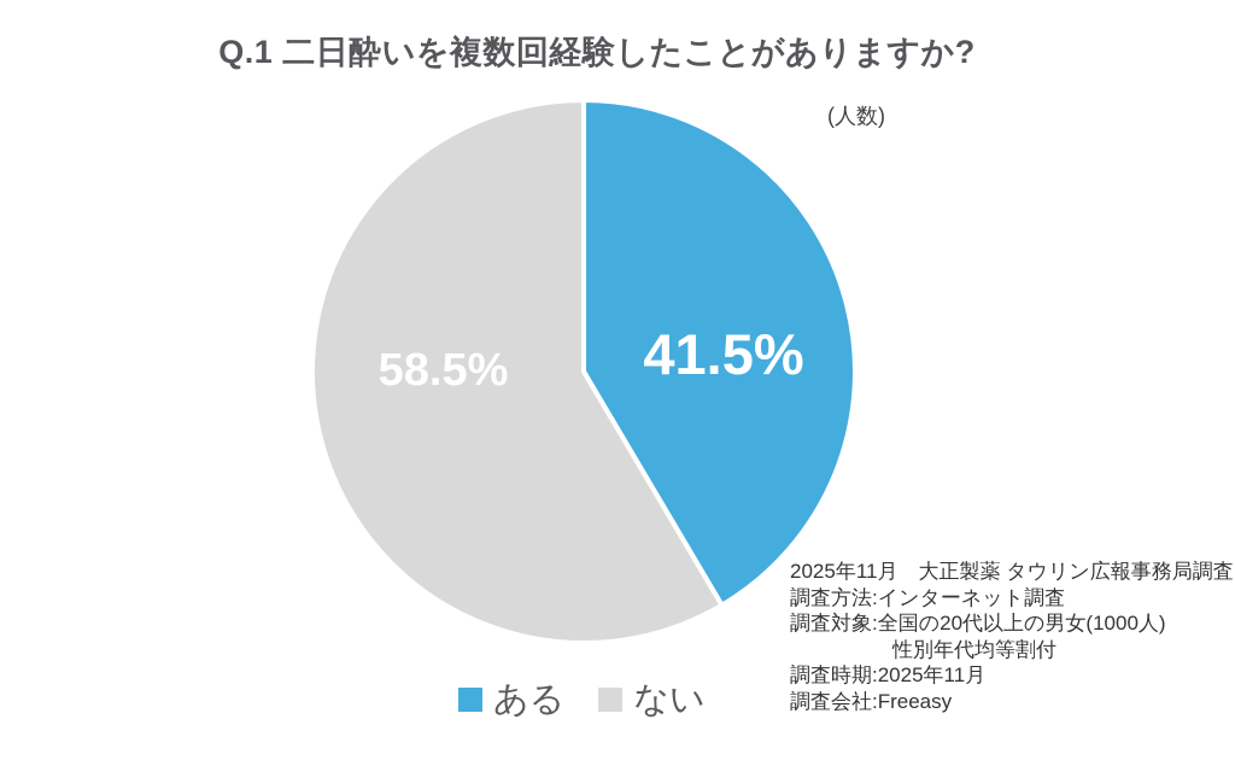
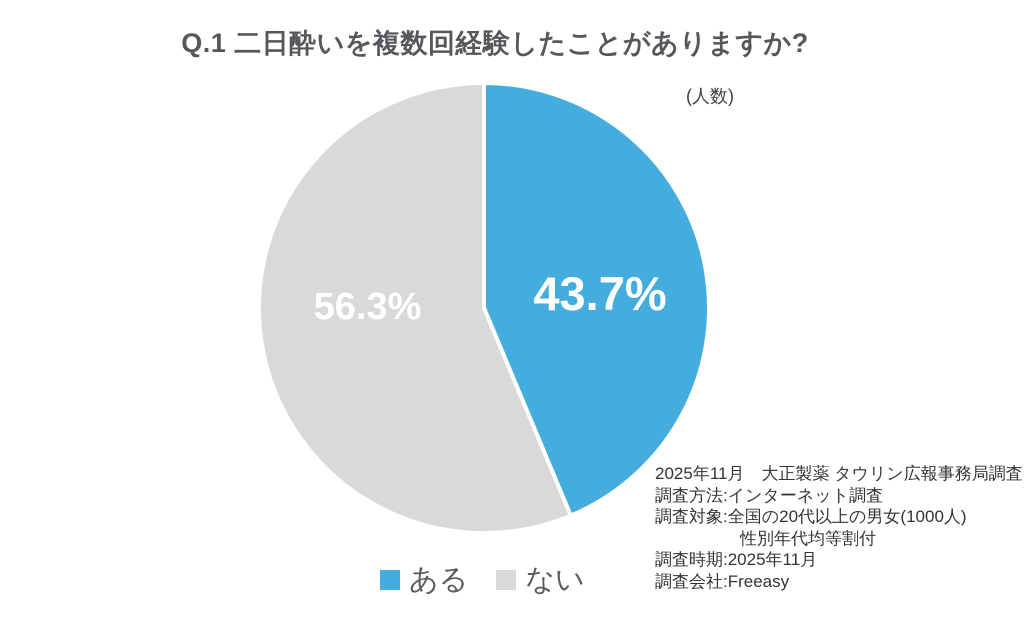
ある: 41.5% -> 43.7%
ない: 58.5% -> 56.3%
